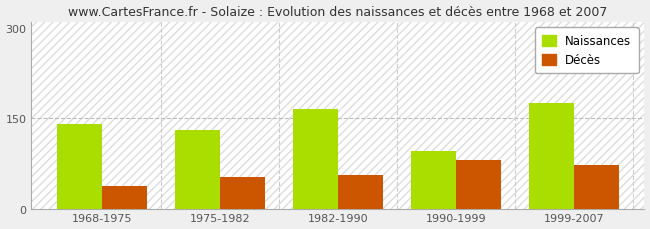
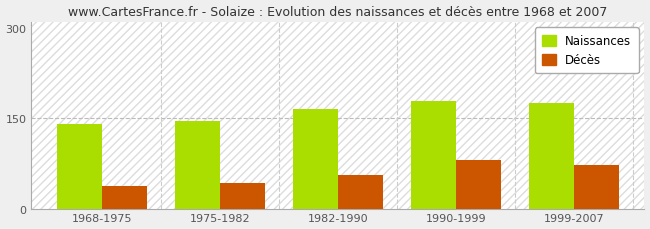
Naissances/1975-1982: 130 -> 145
Décès/1975-1982: 52 -> 42
Naissances/1990-1999: 96 -> 178
